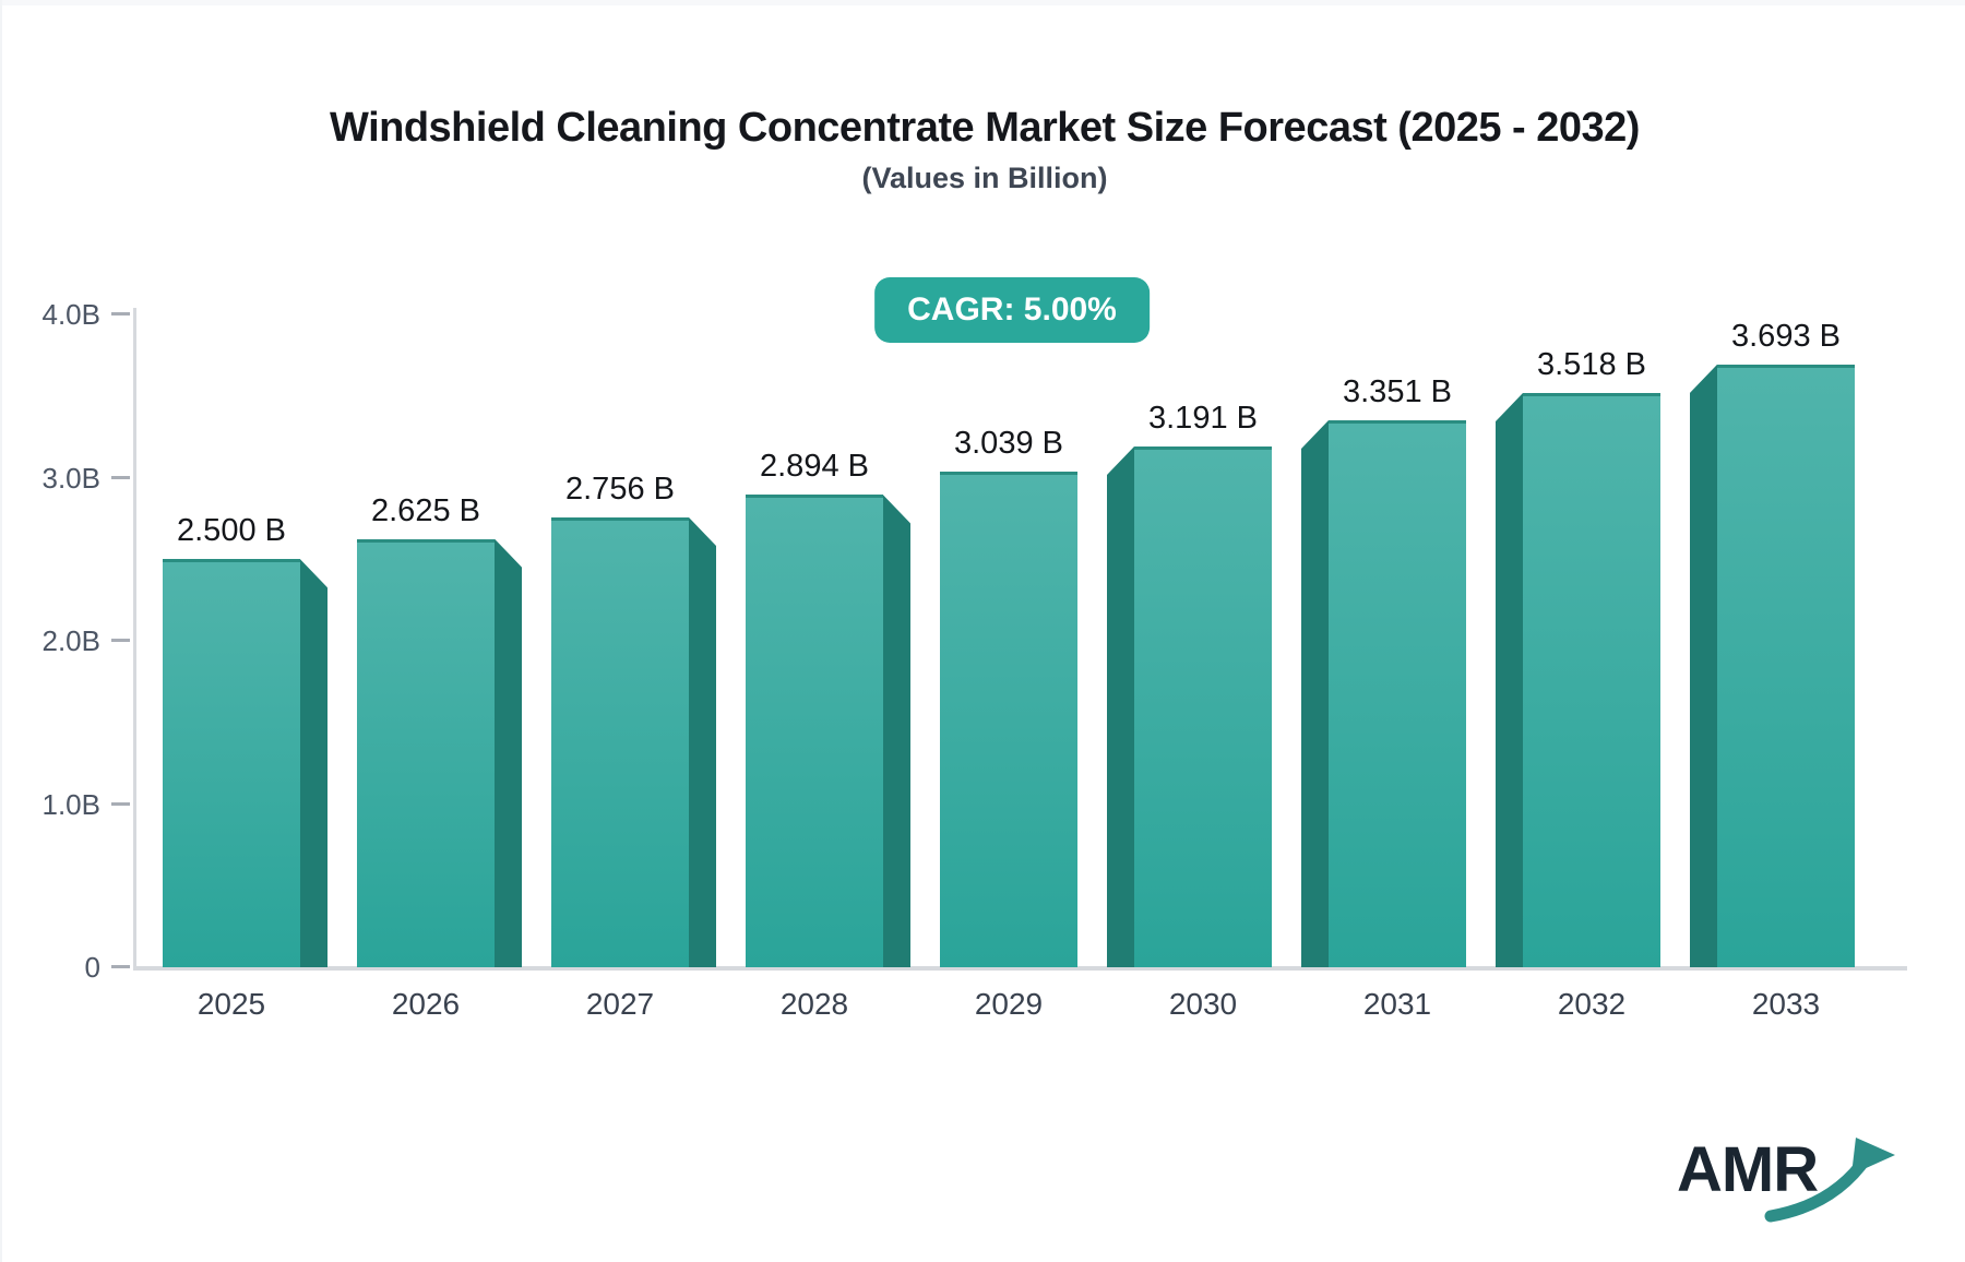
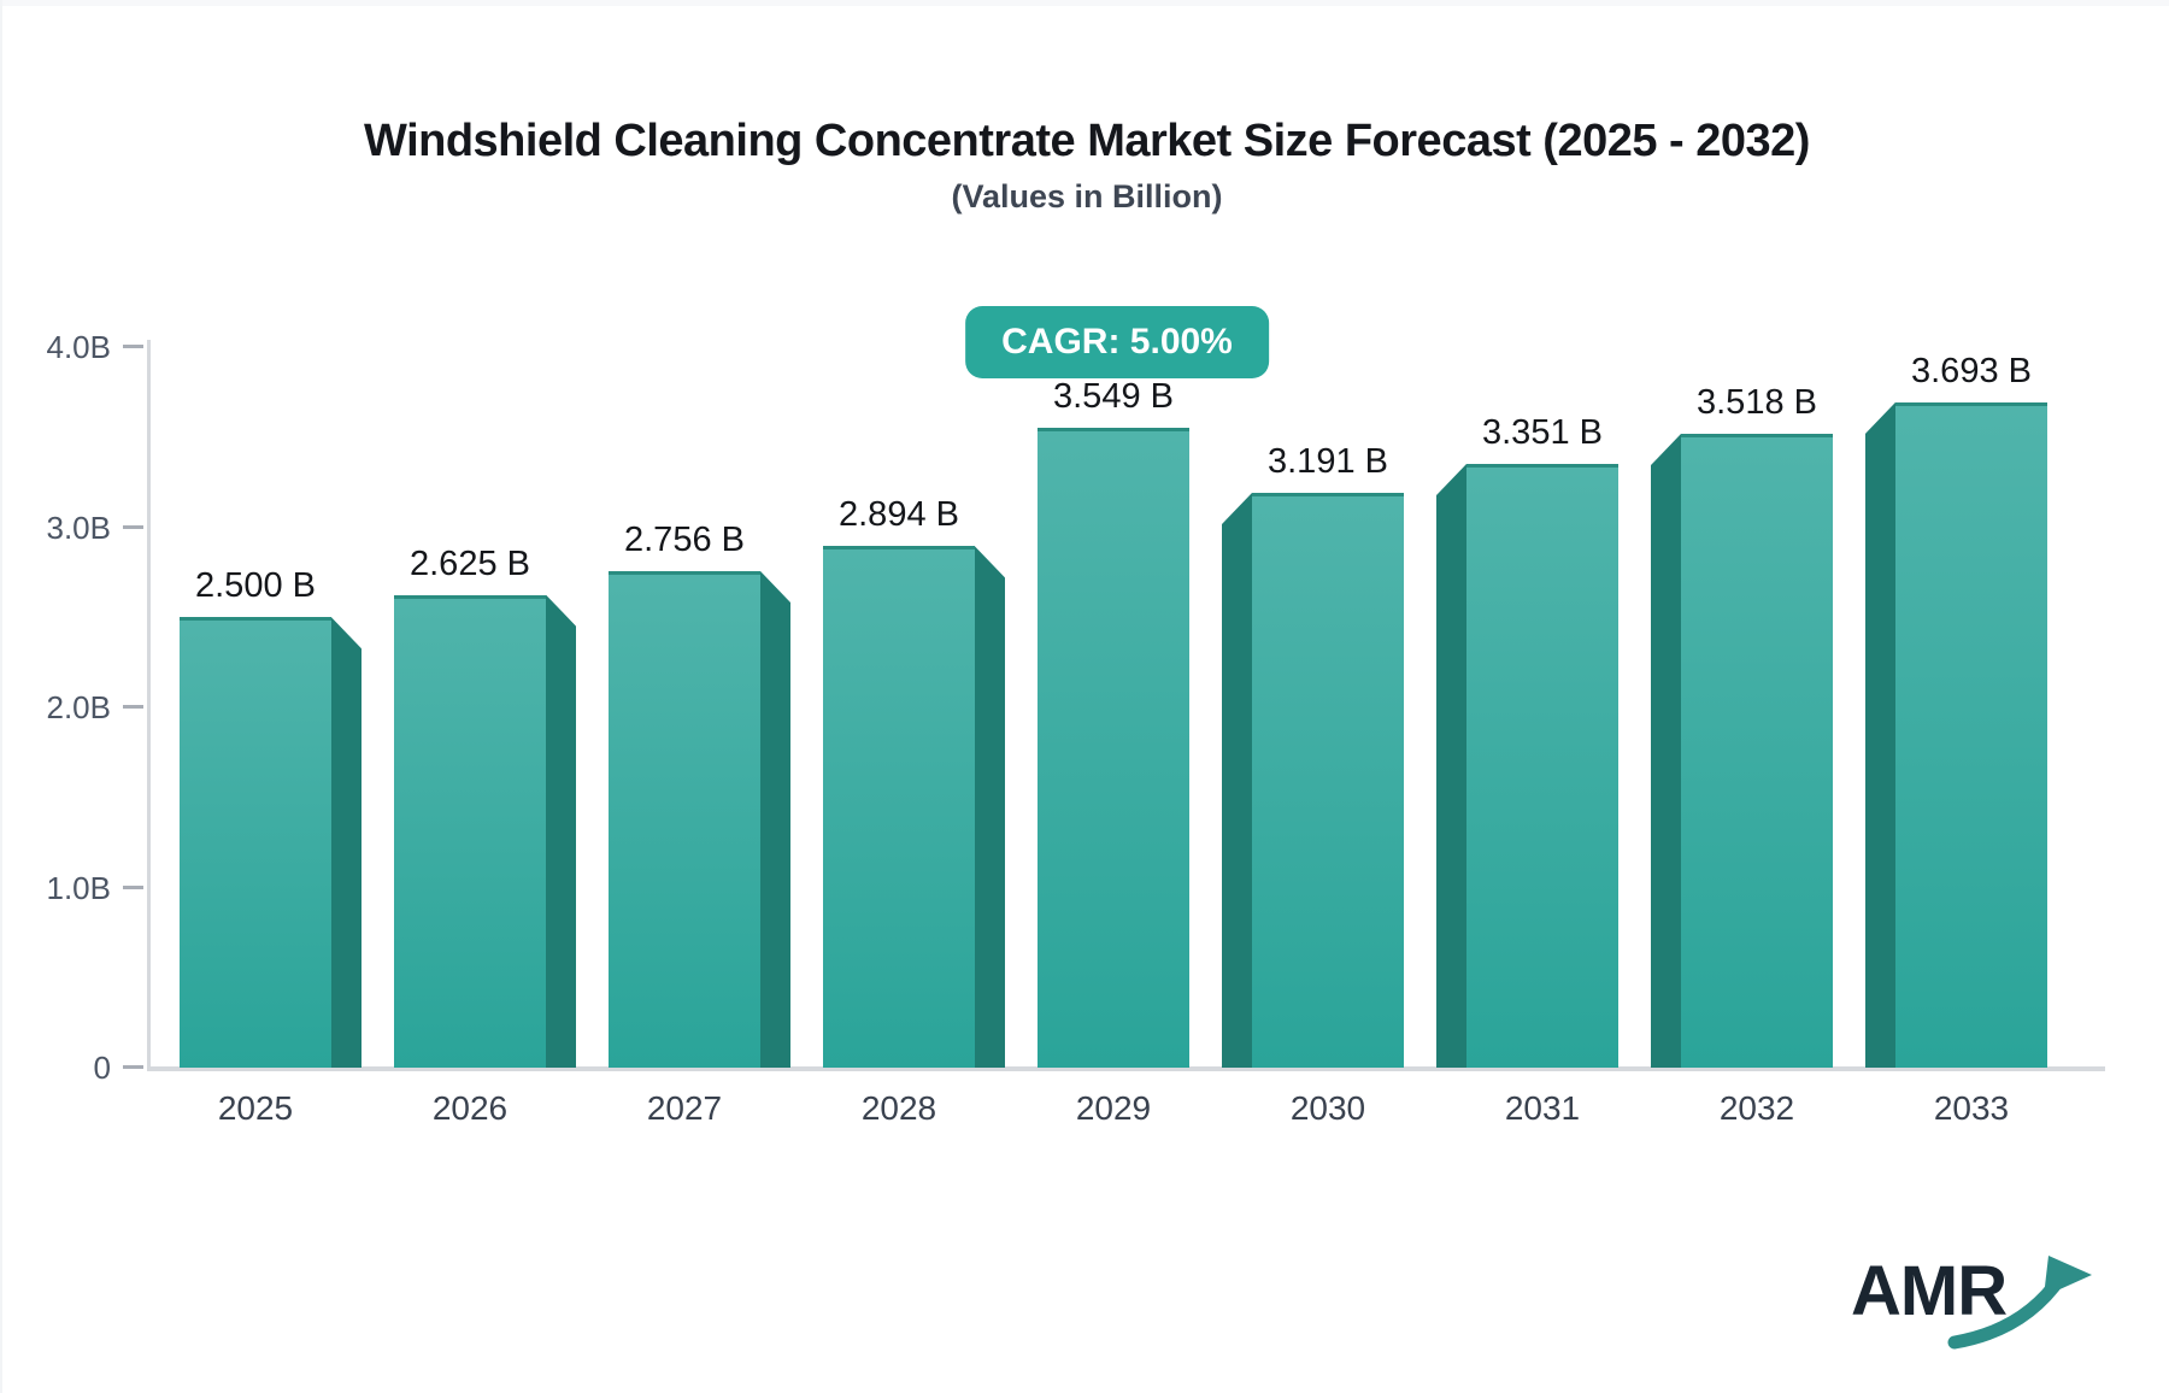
2029: 3.039 -> 3.549
